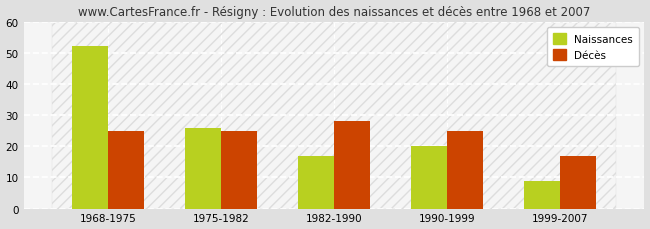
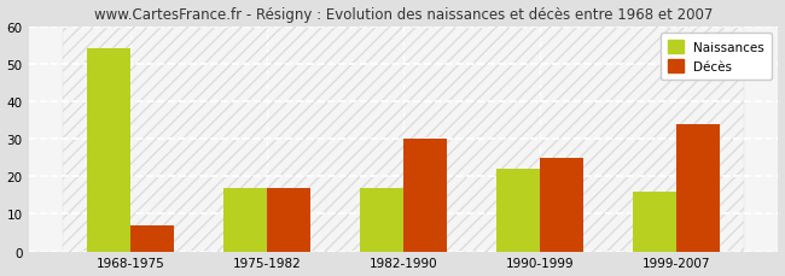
Naissances/1968-1975: 52 -> 54
Décès/1968-1975: 25 -> 7
Naissances/1975-1982: 26 -> 17
Décès/1975-1982: 25 -> 17
Décès/1982-1990: 28 -> 30
Naissances/1990-1999: 20 -> 22
Naissances/1999-2007: 9 -> 16
Décès/1999-2007: 17 -> 34
